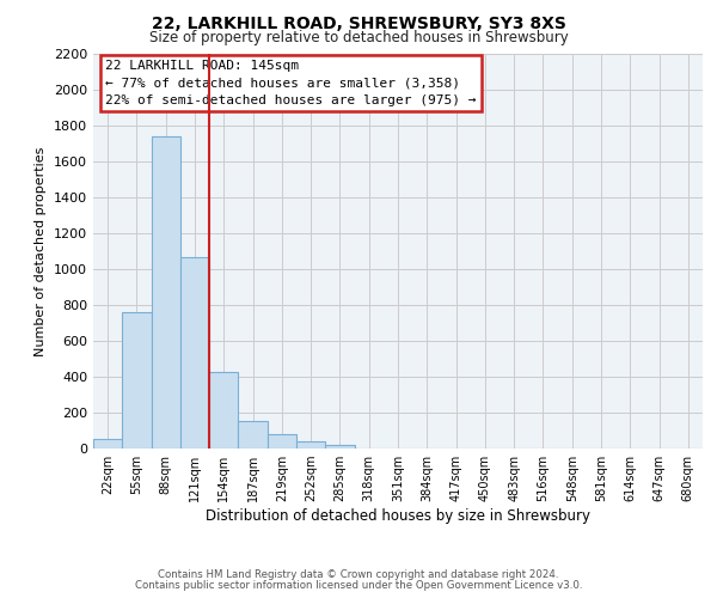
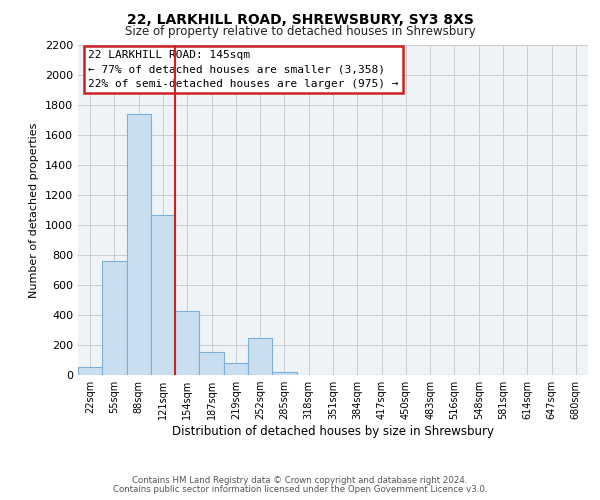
252sqm: 40 -> 250
